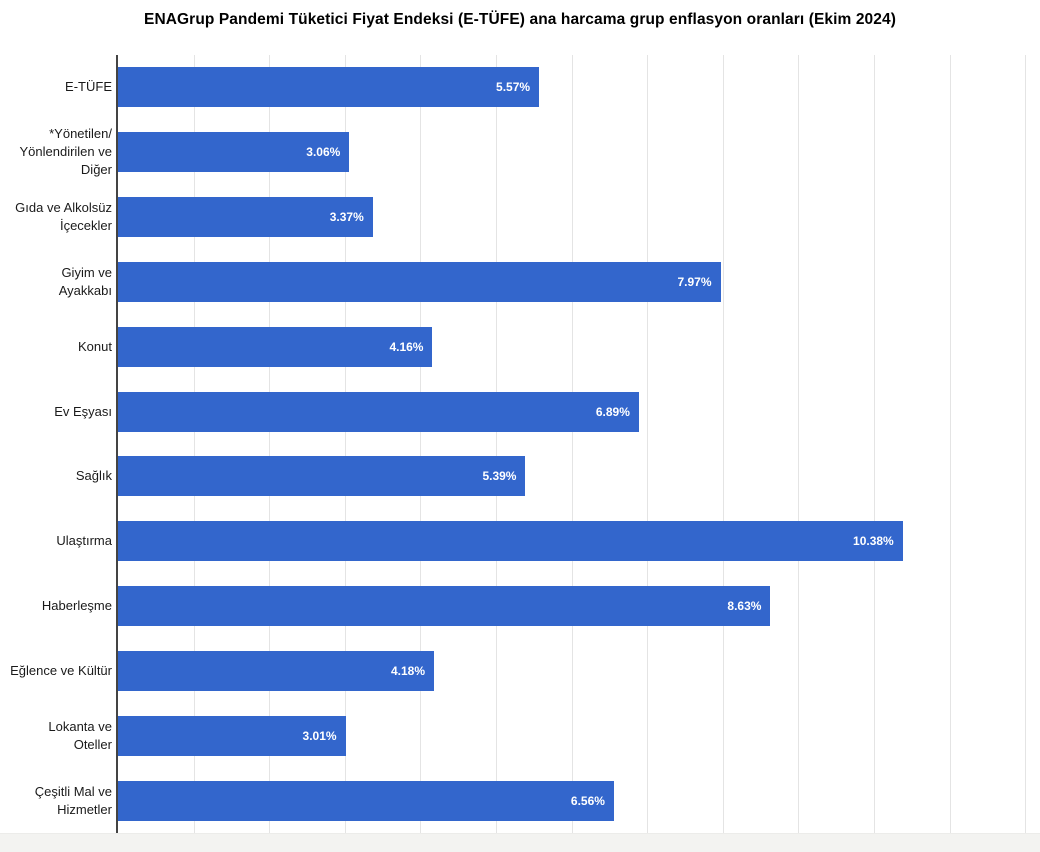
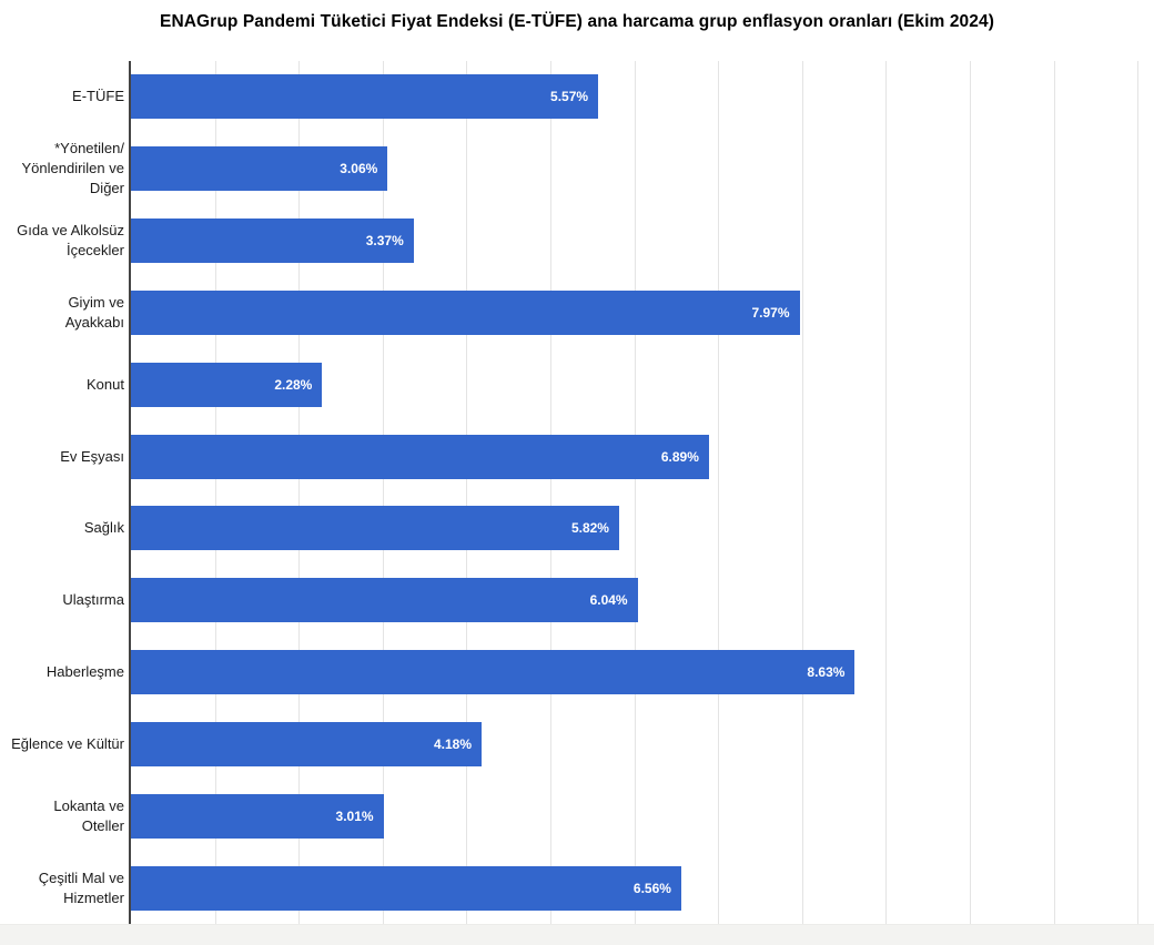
Konut: 4.16% -> 2.28%
Sağlık: 5.39% -> 5.82%
Ulaştırma: 10.38% -> 6.04%
